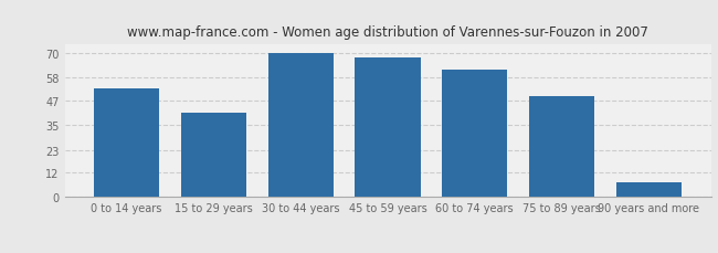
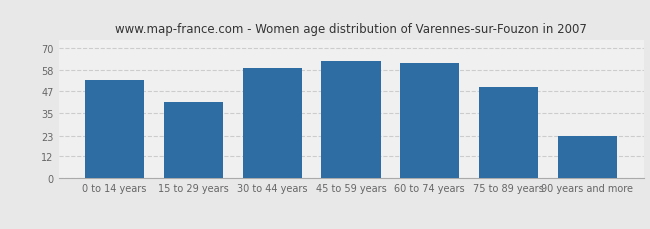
30 to 44 years: 70 -> 59
45 to 59 years: 68 -> 63
90 years and more: 7 -> 23
